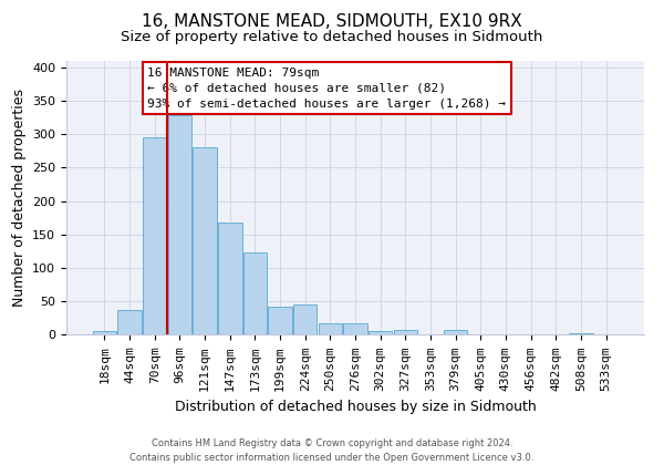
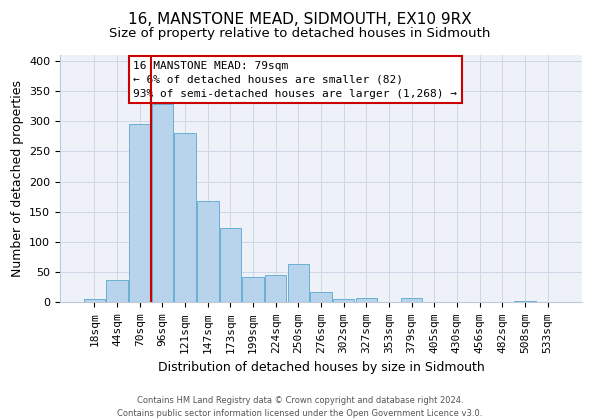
250sqm: 17 -> 64
